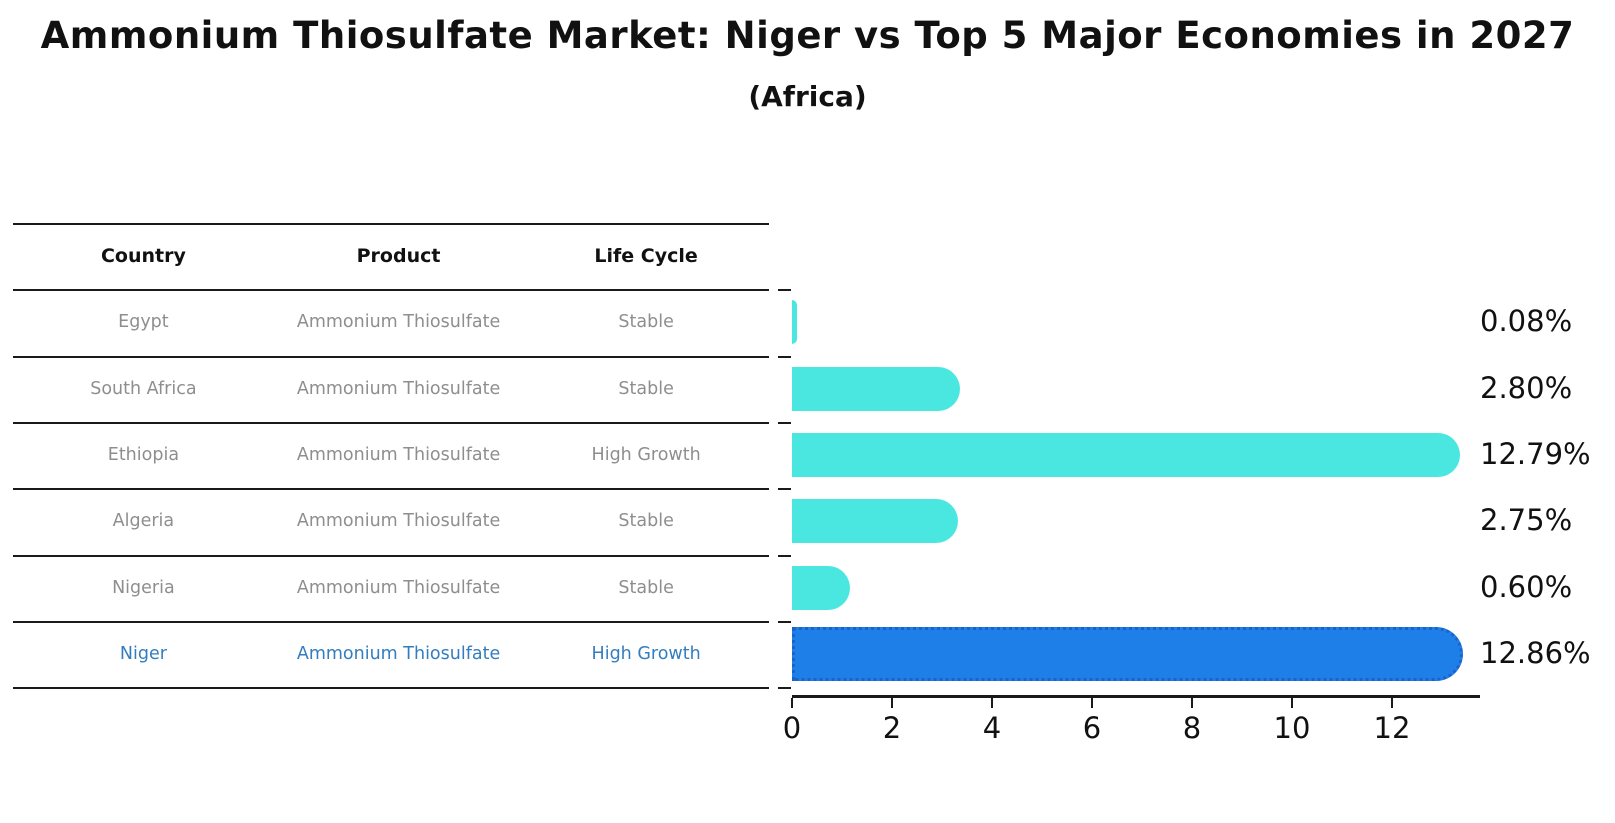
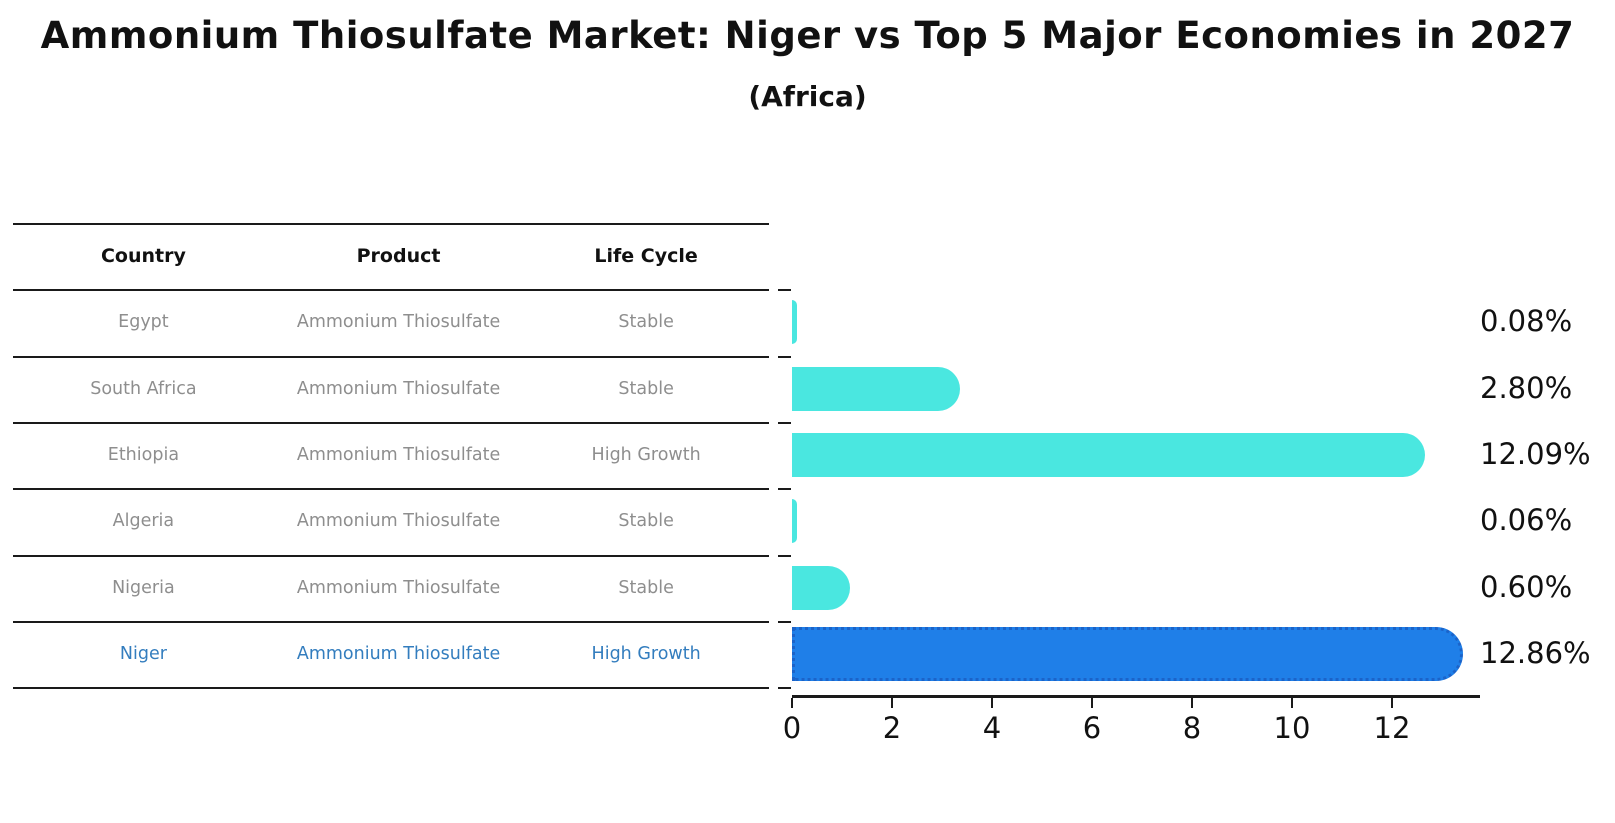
Ethiopia: 12.79% -> 12.09%
Algeria: 2.75% -> 0.06%
